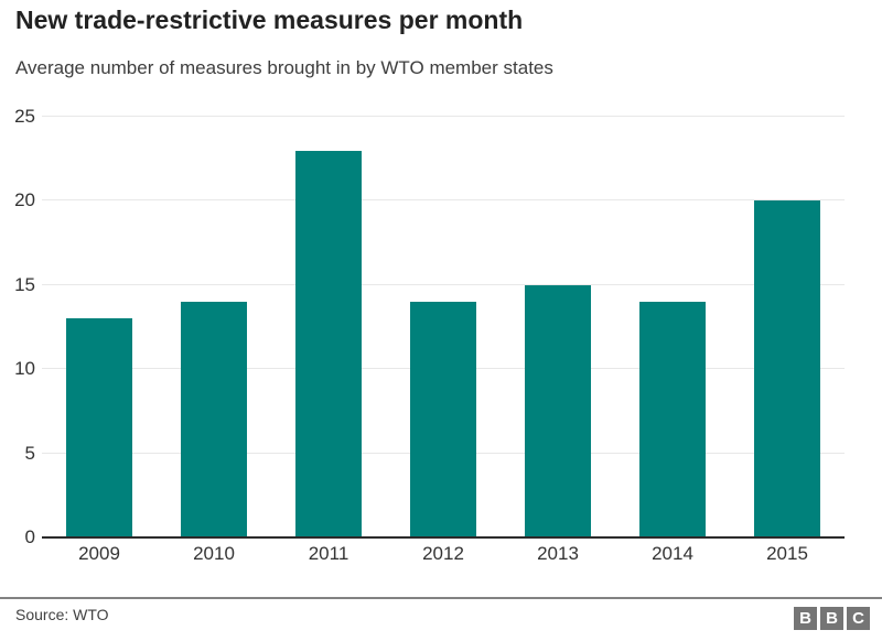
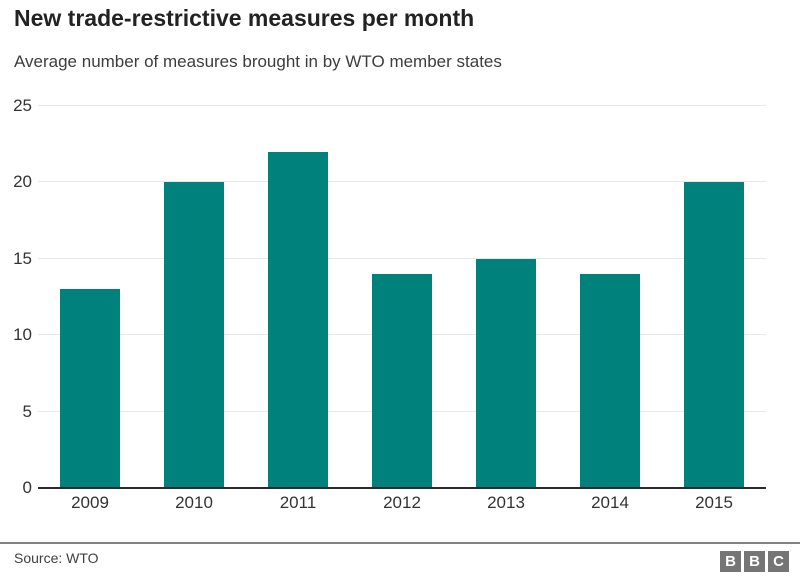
2010: 14 -> 20
2011: 23 -> 22
